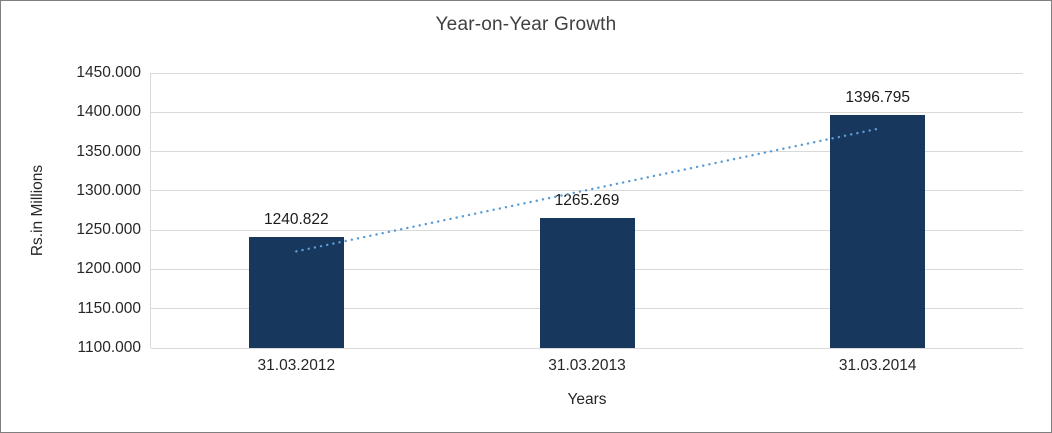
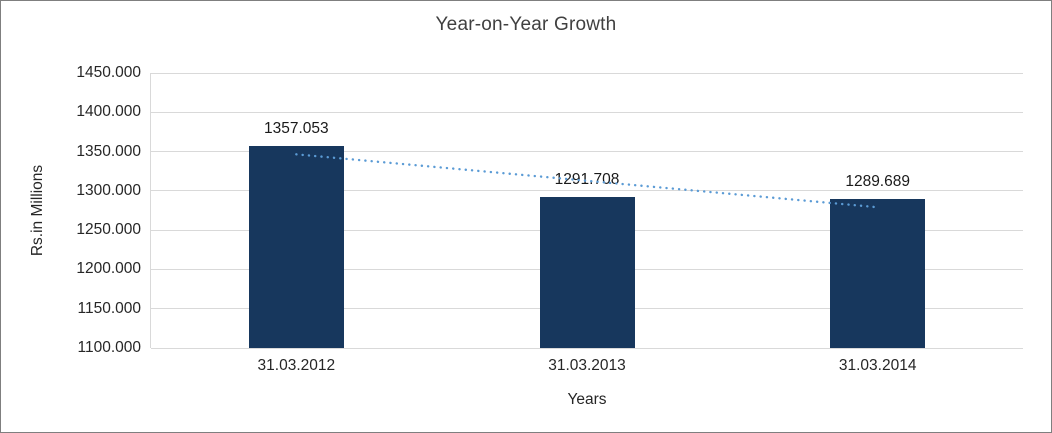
31.03.2012: 1240.822 -> 1357.053
31.03.2013: 1265.269 -> 1291.708
31.03.2014: 1396.795 -> 1289.689
